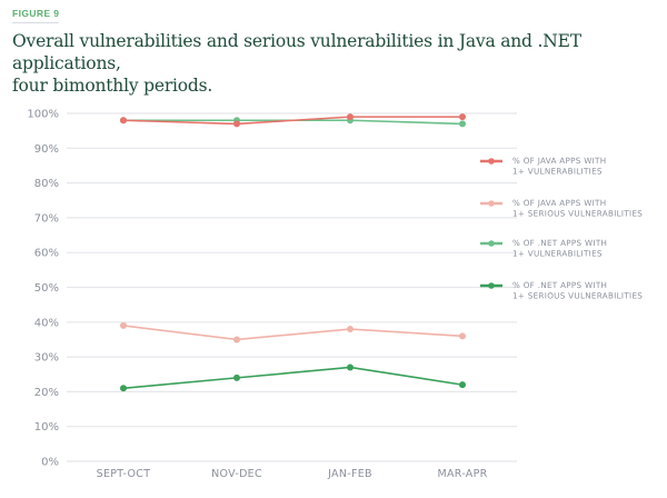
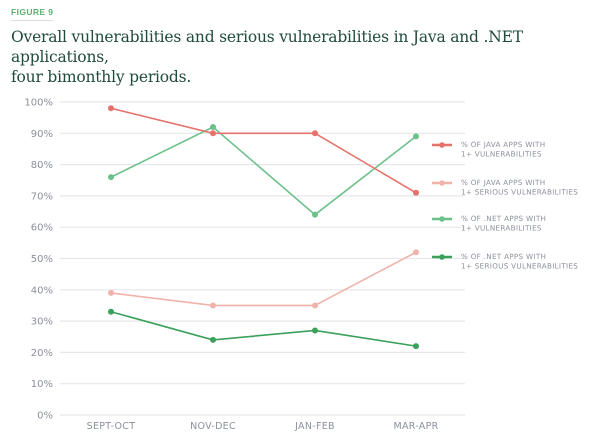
% OF .NET APPS WITH 1+ VULNERABILITIES/SEPT-OCT: 98% -> 76%
% OF .NET APPS WITH 1+ SERIOUS VULNERABILITIES/SEPT-OCT: 21% -> 33%
% OF JAVA APPS WITH 1+ VULNERABILITIES/NOV-DEC: 97% -> 90%
% OF .NET APPS WITH 1+ VULNERABILITIES/NOV-DEC: 98% -> 92%
% OF JAVA APPS WITH 1+ VULNERABILITIES/JAN-FEB: 99% -> 90%
% OF JAVA APPS WITH 1+ SERIOUS VULNERABILITIES/JAN-FEB: 38% -> 35%
% OF .NET APPS WITH 1+ VULNERABILITIES/JAN-FEB: 98% -> 64%
% OF JAVA APPS WITH 1+ VULNERABILITIES/MAR-APR: 99% -> 71%
% OF JAVA APPS WITH 1+ SERIOUS VULNERABILITIES/MAR-APR: 36% -> 52%
% OF .NET APPS WITH 1+ VULNERABILITIES/MAR-APR: 97% -> 89%
